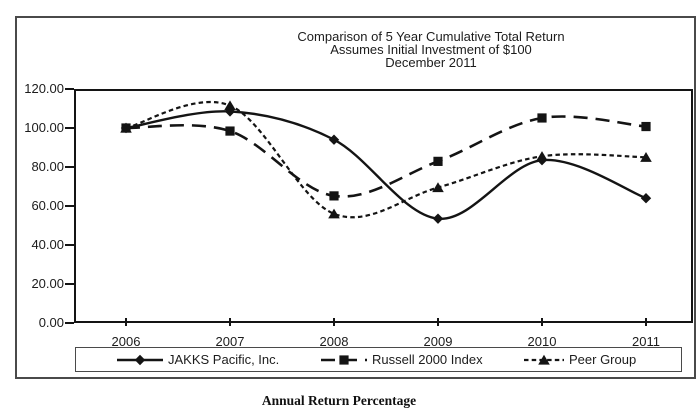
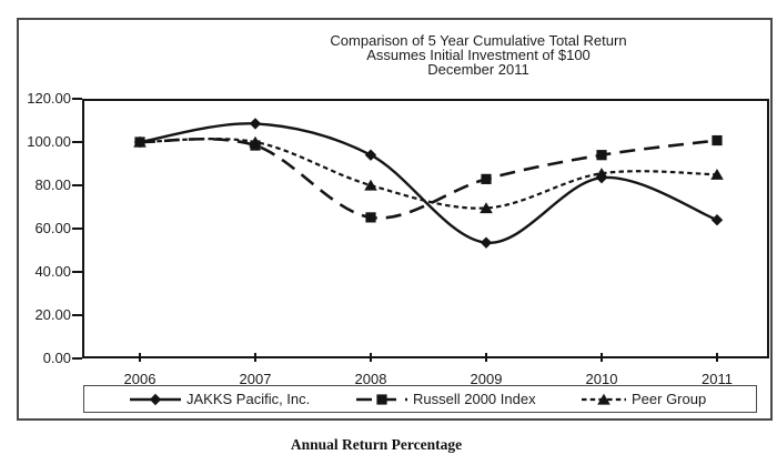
Peer Group/2007: 112 -> 100
Peer Group/2008: 56 -> 80
Russell 2000 Index/2010: 105 -> 94
